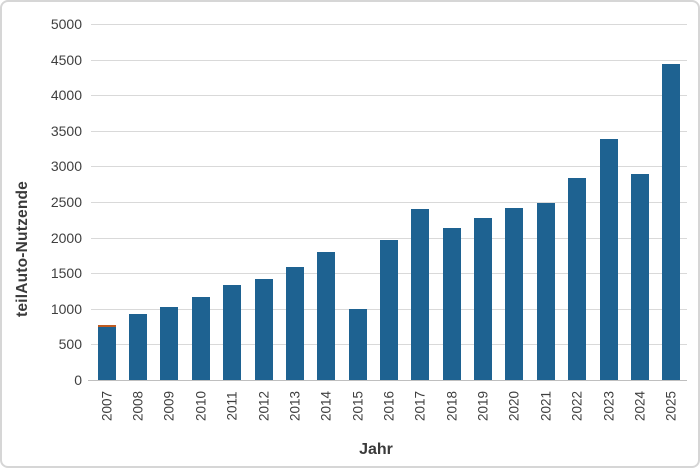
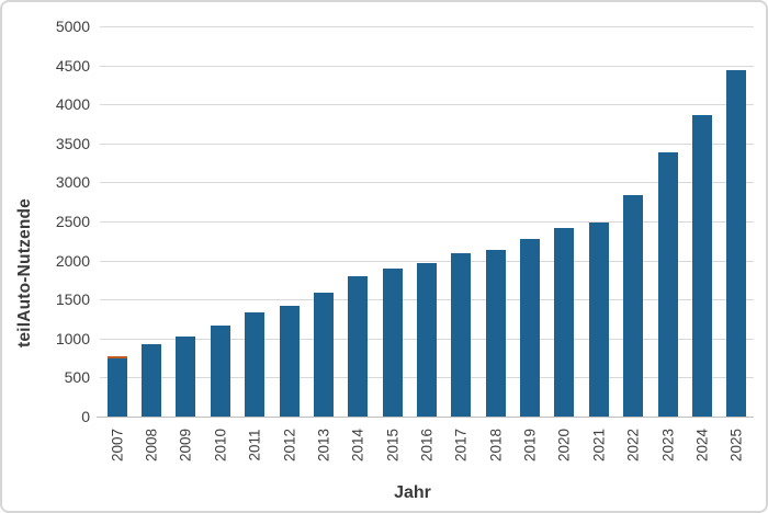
2015: 1000 -> 1900
2017: 2400 -> 2100
2024: 2900 -> 3900
